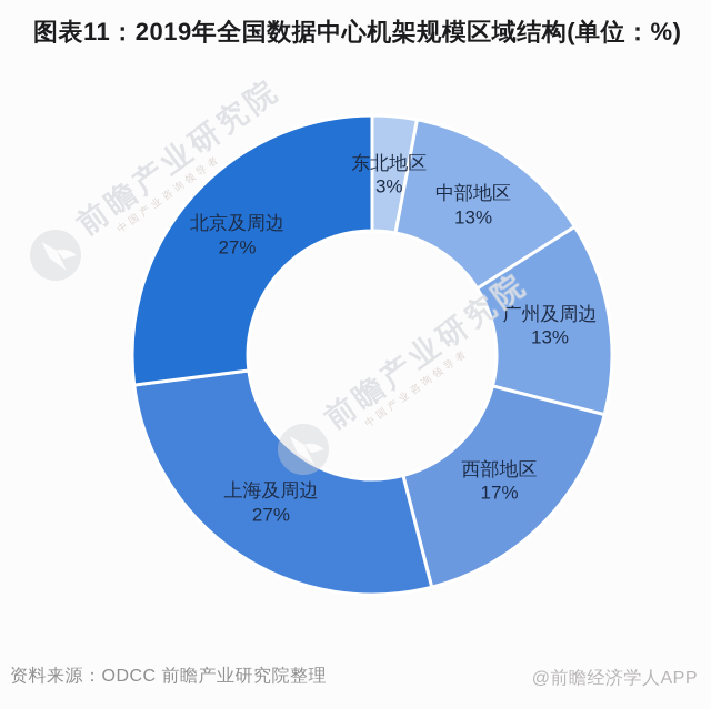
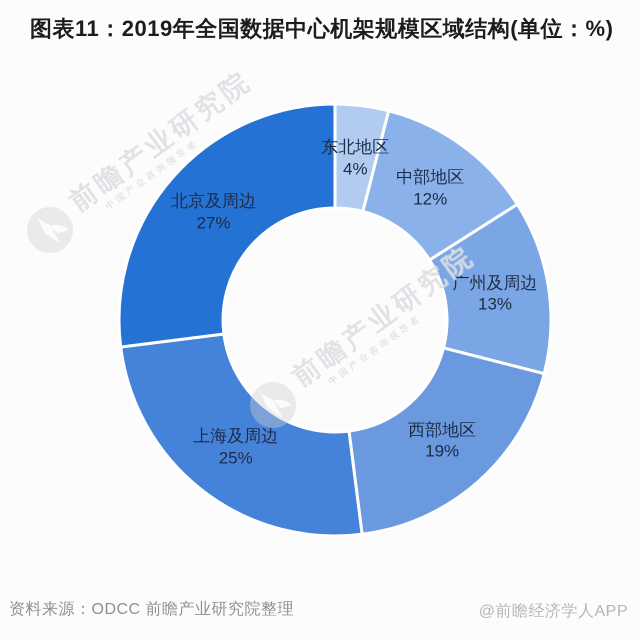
东北地区: 3% -> 4%
中部地区: 13% -> 12%
西部地区: 17% -> 19%
上海及周边: 27% -> 25%
